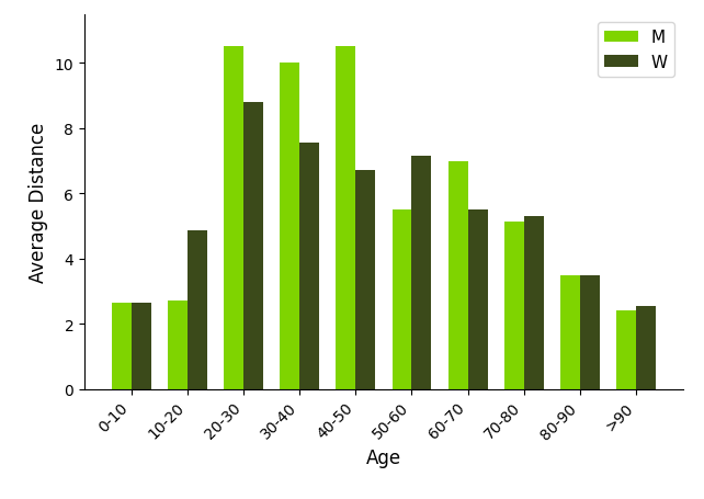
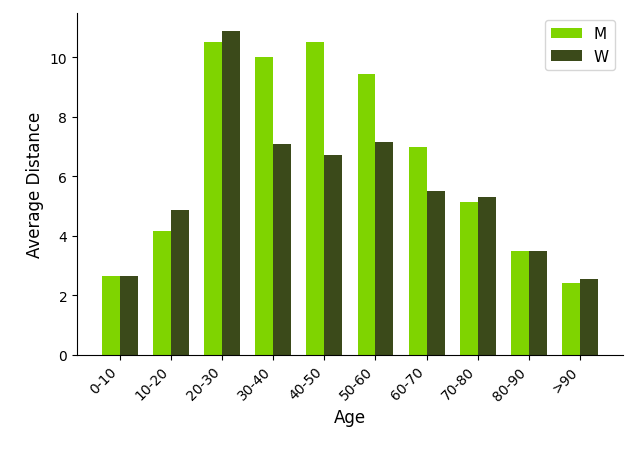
M/10-20: 2.70 -> 4.15
W/20-30: 8.80 -> 10.90
W/30-40: 7.55 -> 7.10
M/50-60: 5.50 -> 9.45
